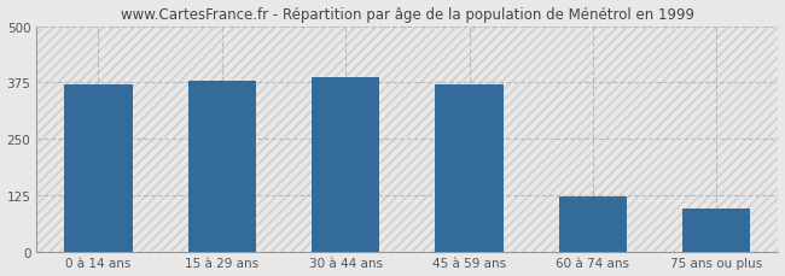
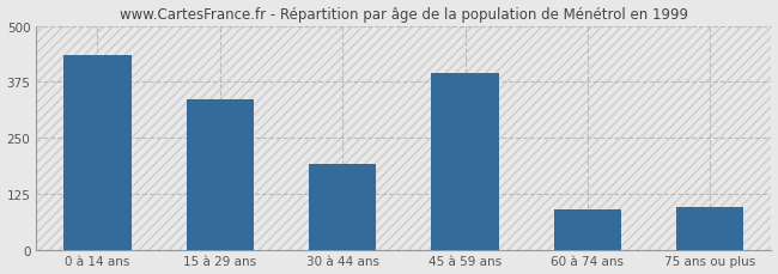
0 à 14 ans: 370 -> 435
15 à 29 ans: 378 -> 335
30 à 44 ans: 387 -> 190
45 à 59 ans: 370 -> 395
60 à 74 ans: 122 -> 90
